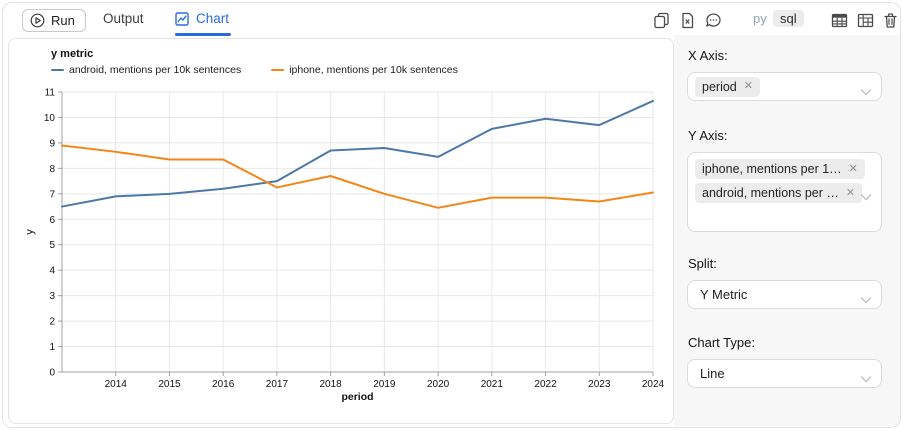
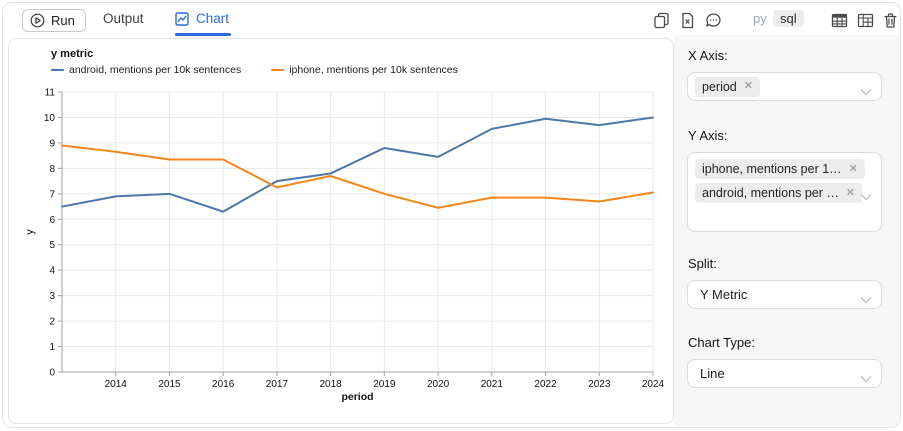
android, mentions per 10k sentences/2016: 7.2 -> 6.3
android, mentions per 10k sentences/2018: 8.7 -> 7.8
android, mentions per 10k sentences/2024: 10.7 -> 10.0
